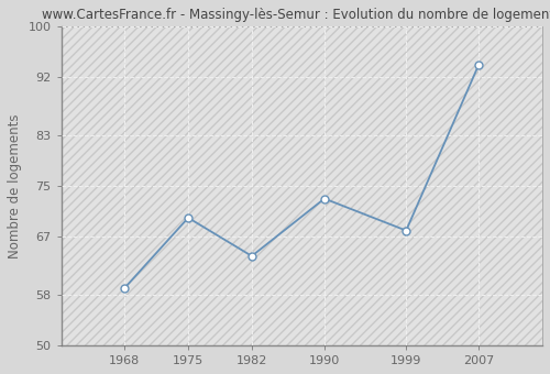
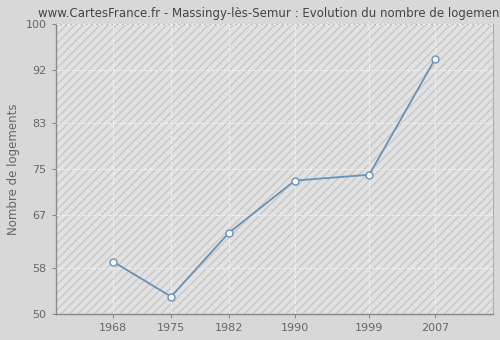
1975: 70 -> 53
1999: 68 -> 74
